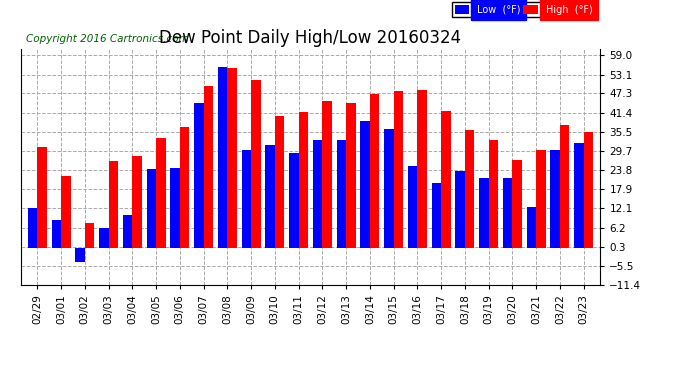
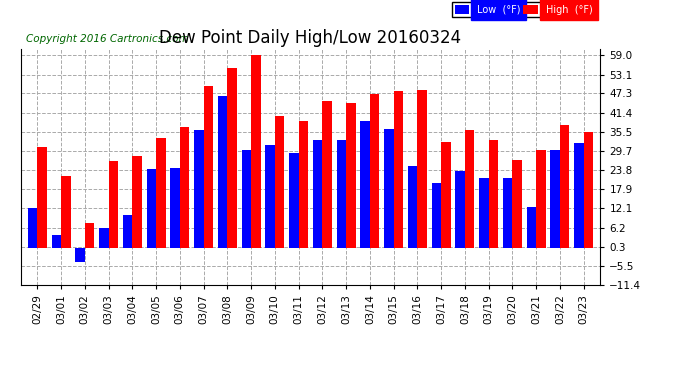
Low (°F)/03/01: 8.5 -> 4.0
Low (°F)/03/07: 44.5 -> 36.0
Low (°F)/03/08: 55.5 -> 46.5
High (°F)/03/09: 51.5 -> 59.0
High (°F)/03/11: 41.5 -> 39.0
High (°F)/03/17: 42.0 -> 32.5
